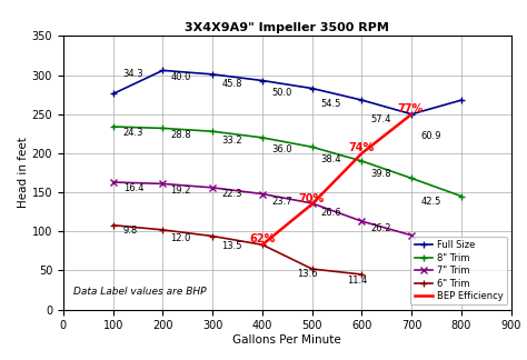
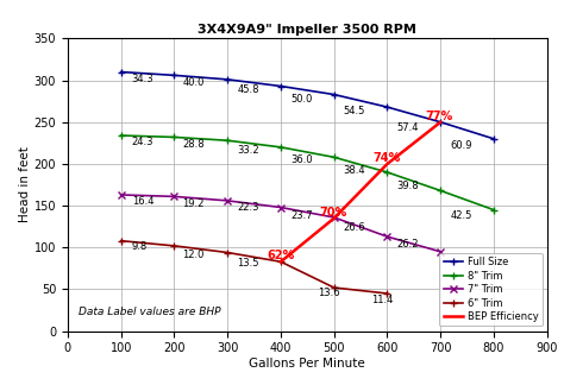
Full Size/100: 276 -> 310
Full Size/800: 268 -> 230
